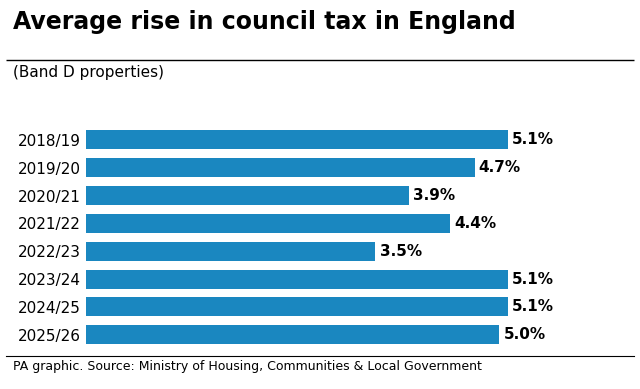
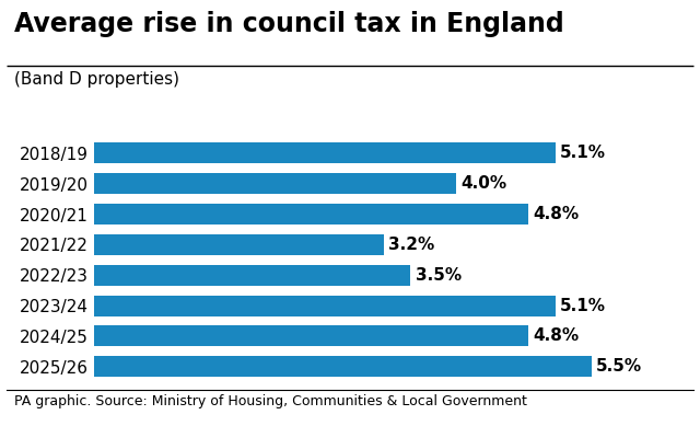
2019/20: 4.7% -> 4.0%
2020/21: 3.9% -> 4.8%
2021/22: 4.4% -> 3.2%
2024/25: 5.1% -> 4.8%
2025/26: 5.0% -> 5.5%
